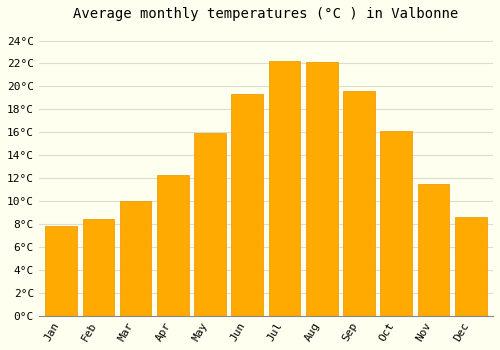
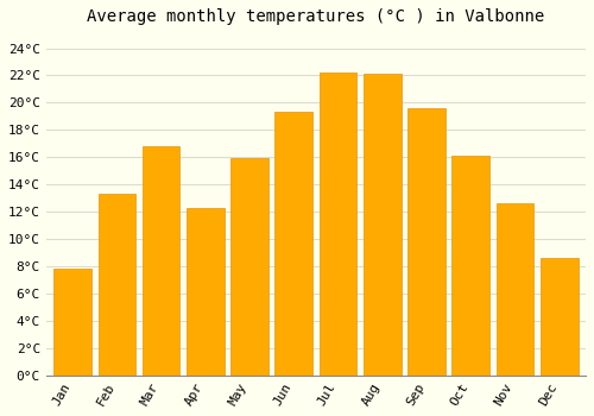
Feb: 8.4°C -> 13.3°C
Mar: 10.0°C -> 16.8°C
Nov: 11.5°C -> 12.6°C
